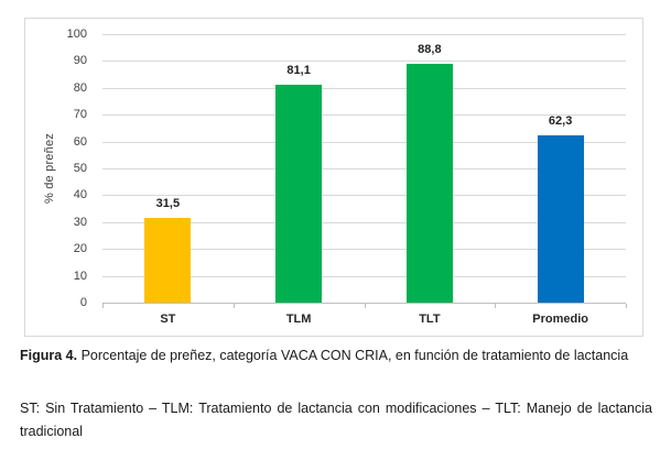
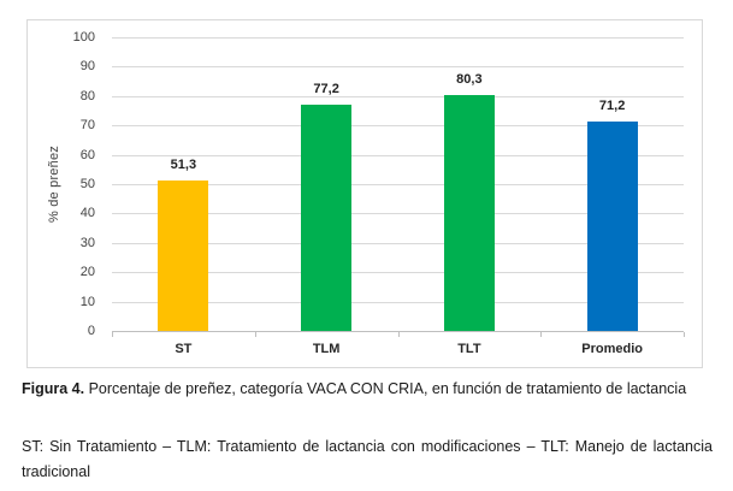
ST: 31,5 -> 51,3
TLM: 81,1 -> 77,2
TLT: 88,8 -> 80,3
Promedio: 62,3 -> 71,2
